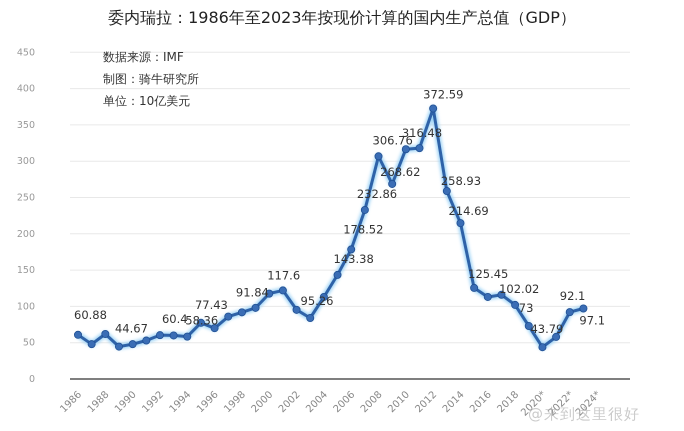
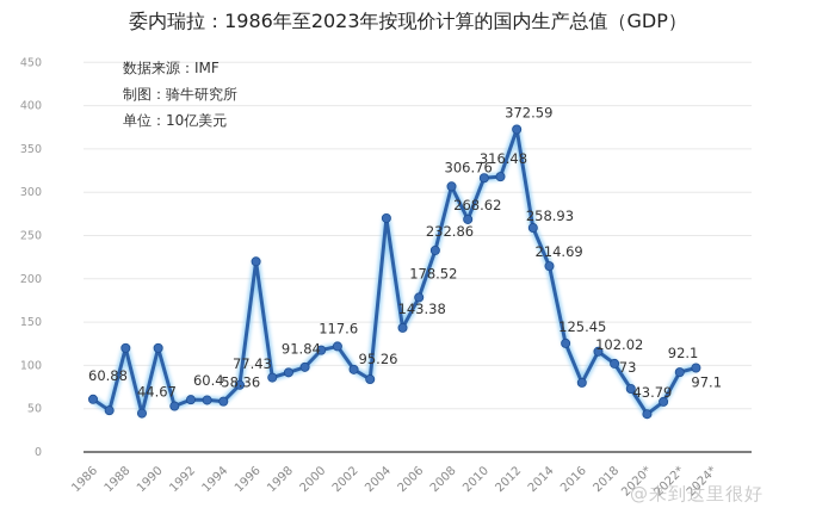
1988: 60 -> 120
1990: 50 -> 120
1996: 70 -> 220
2004: 110 -> 270
2016: 110 -> 80
